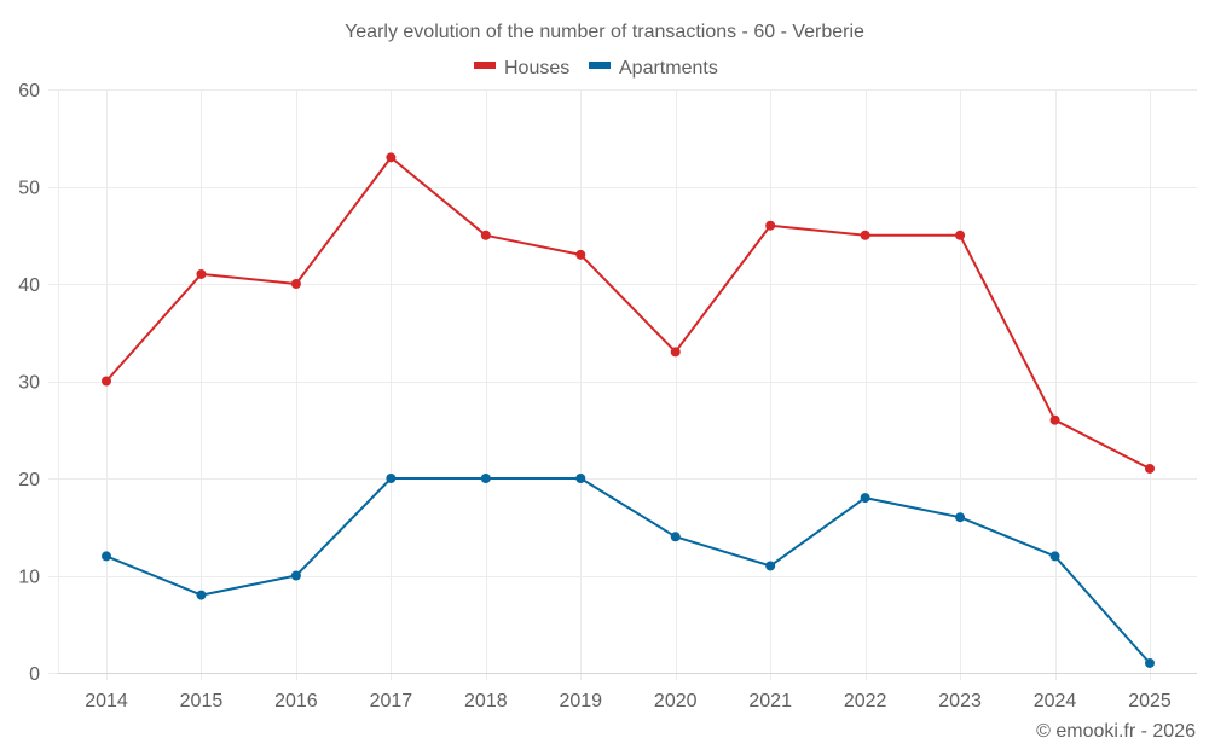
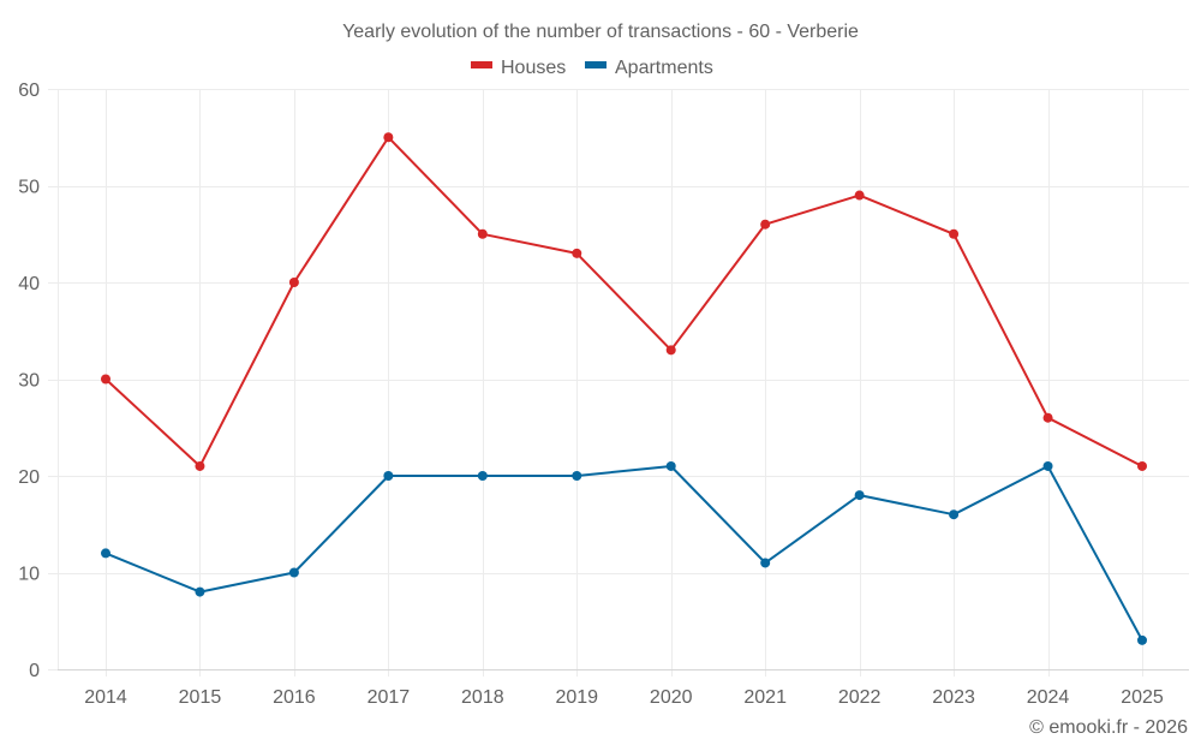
Houses/2015: 41 -> 21
Houses/2017: 53 -> 55
Apartments/2020: 14 -> 21
Houses/2022: 45 -> 49
Apartments/2024: 12 -> 21
Apartments/2025: 1 -> 3
